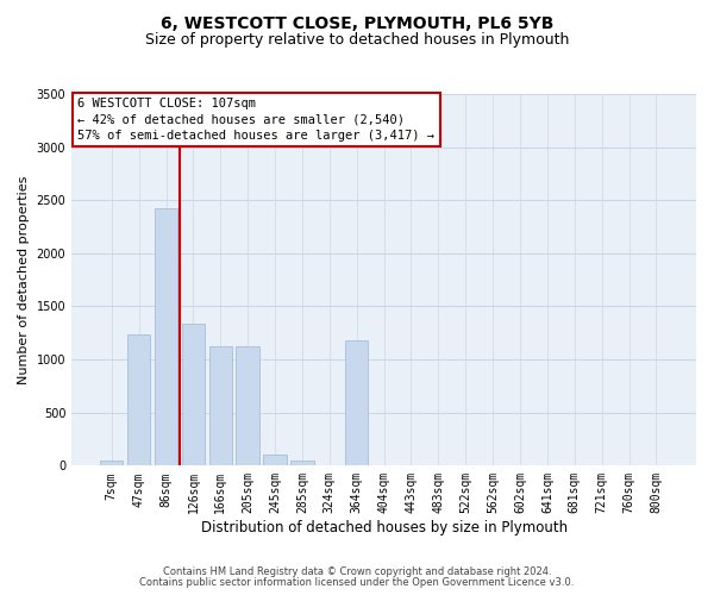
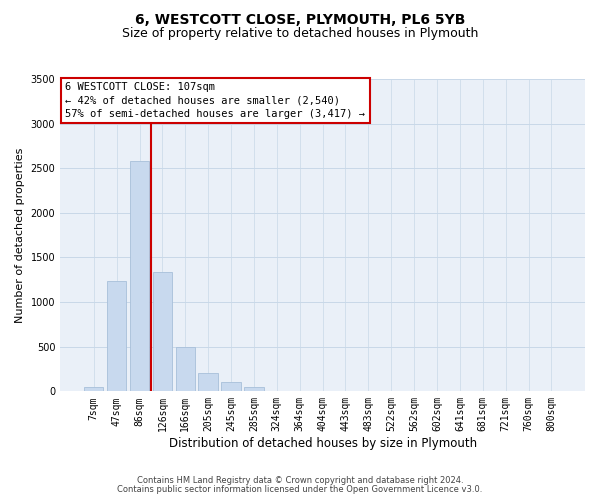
86sqm: 2420 -> 2580
166sqm: 1120 -> 500
205sqm: 1120 -> 200
364sqm: 1180 -> 0
